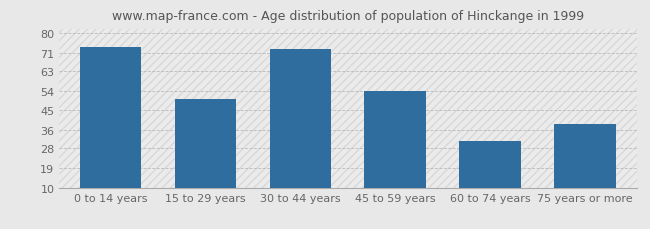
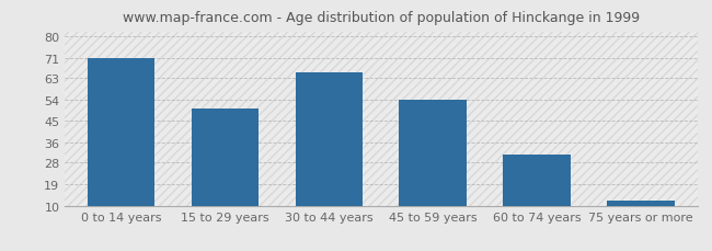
0 to 14 years: 74 -> 71
30 to 44 years: 73 -> 65
75 years or more: 39 -> 12
